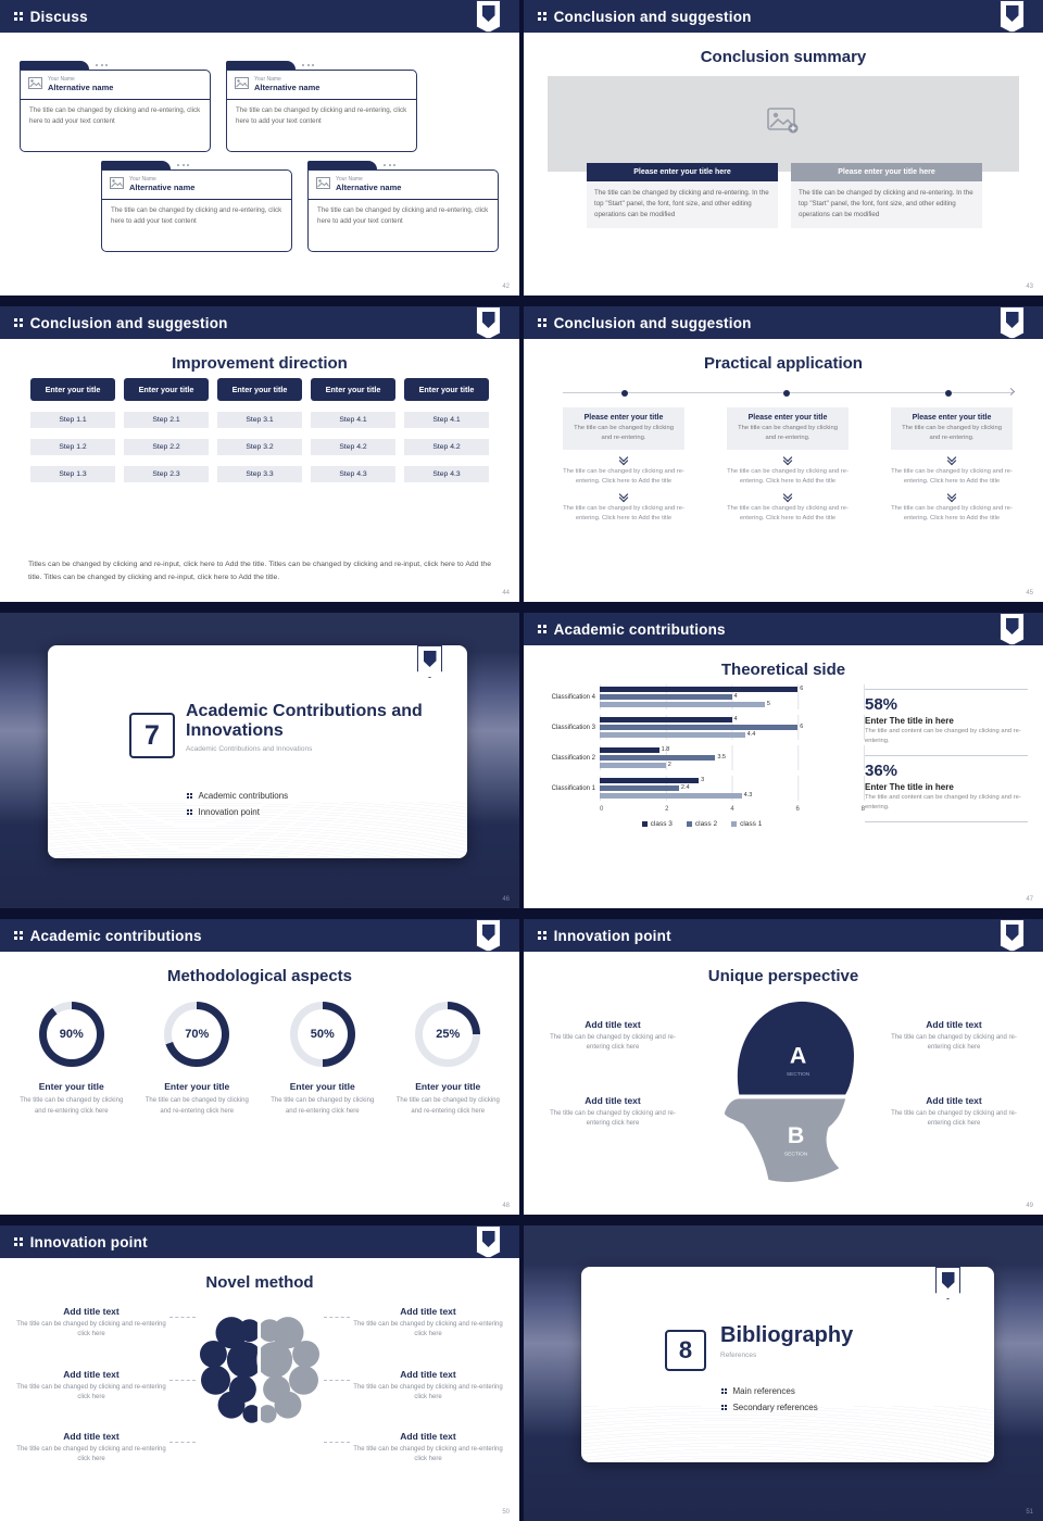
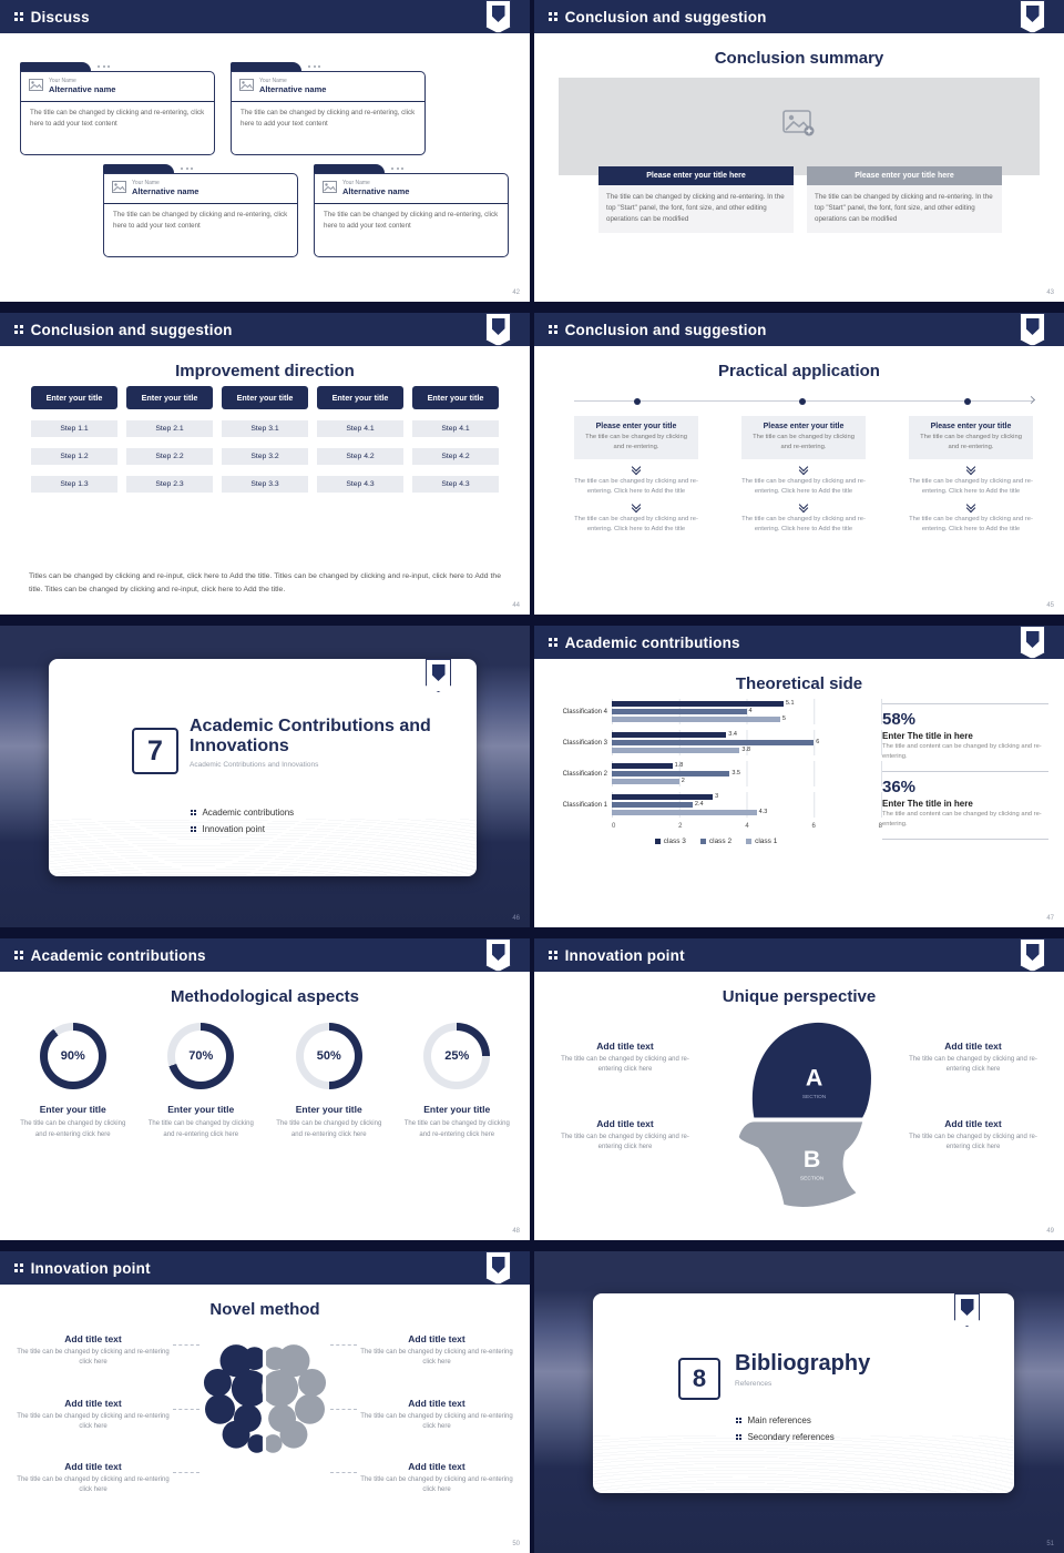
class 3/Classification 4: 6 -> 5.1
class 3/Classification 3: 4 -> 3.4
class 1/Classification 3: 4.4 -> 3.8
